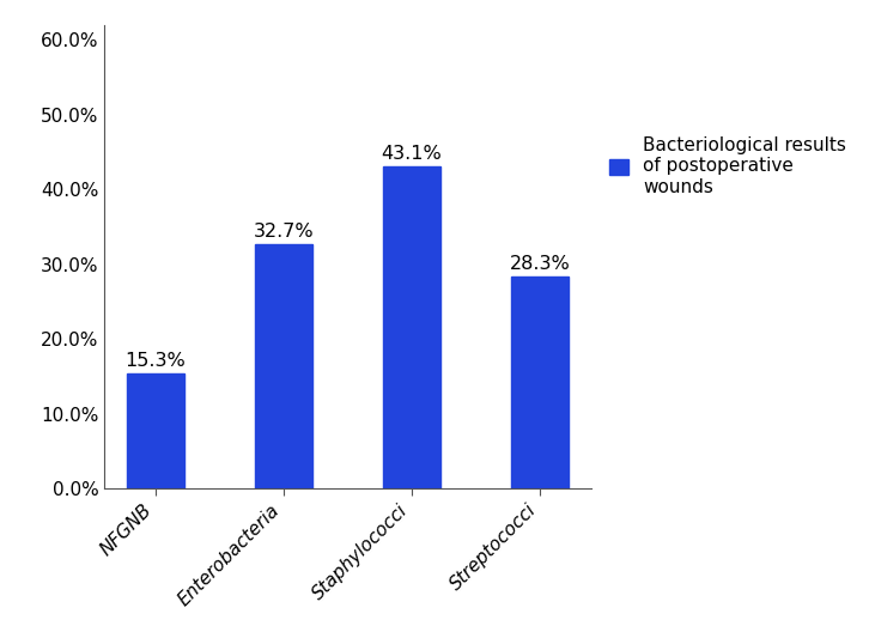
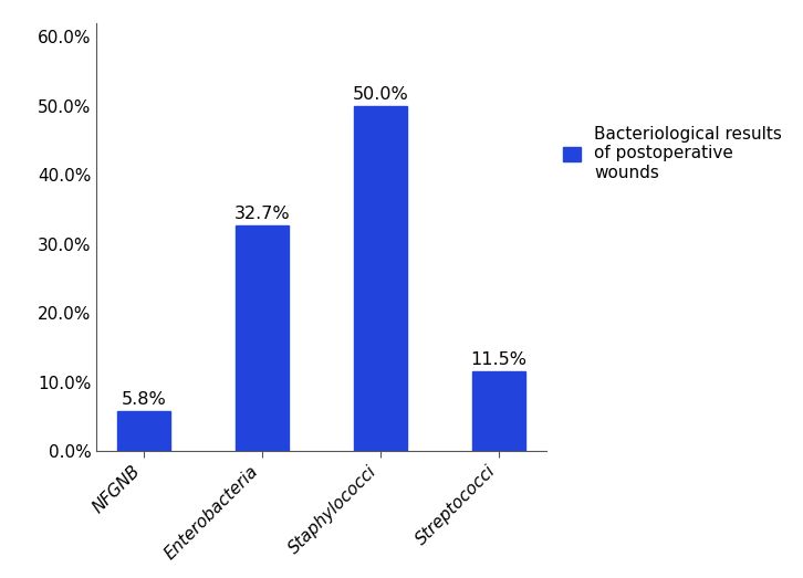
NFGNB: 15.3% -> 5.8%
Staphylococci: 43.1% -> 50.0%
Streptococci: 28.3% -> 11.5%
